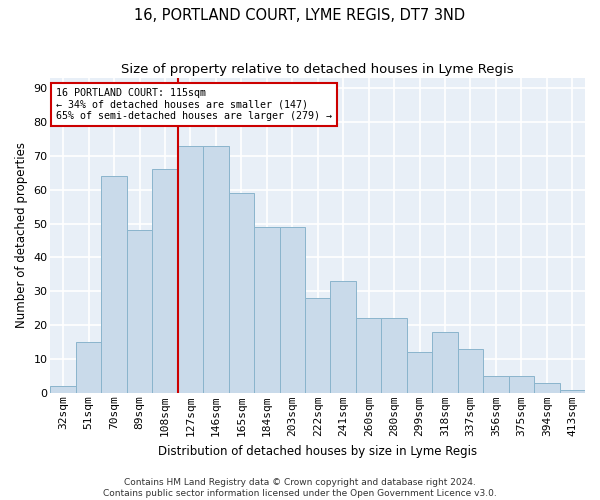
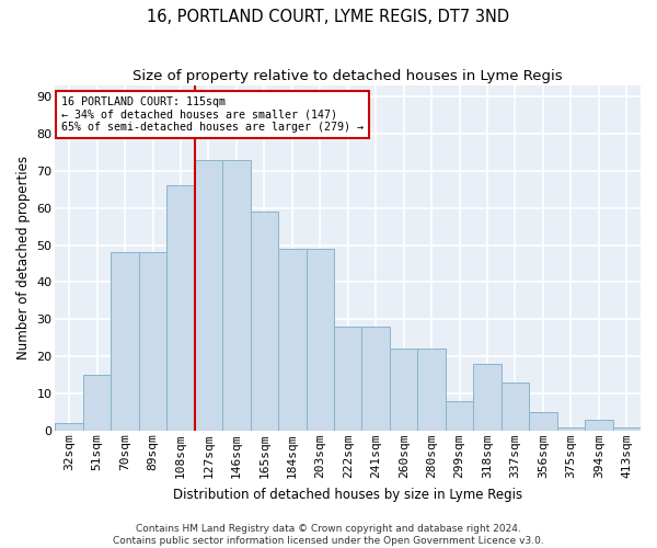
70sqm: 64 -> 48
241sqm: 33 -> 28
299sqm: 12 -> 8
375sqm: 5 -> 1
